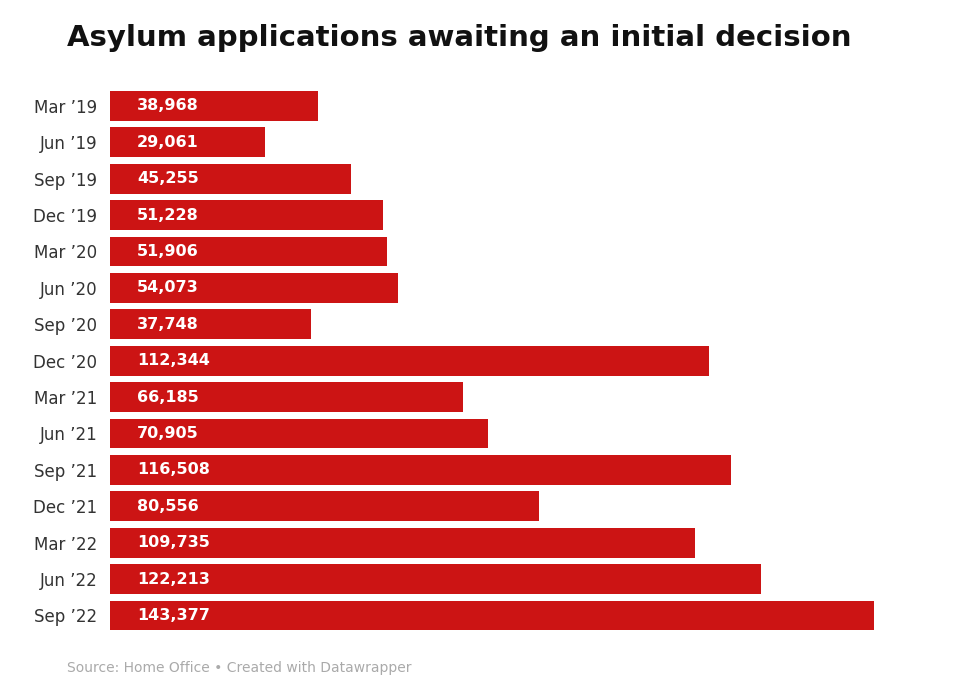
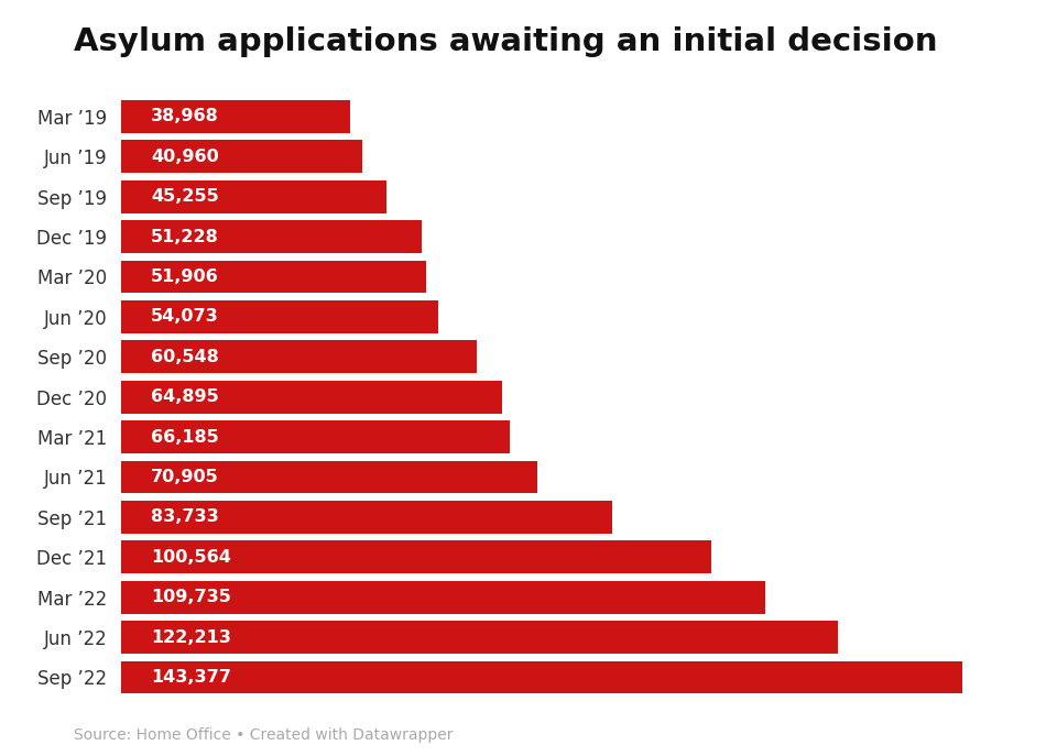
Jun ’19: 29,061 -> 40,960
Sep ’20: 37,748 -> 60,548
Dec ’20: 112,344 -> 64,895
Sep ’21: 116,508 -> 83,733
Dec ’21: 80,556 -> 100,564
